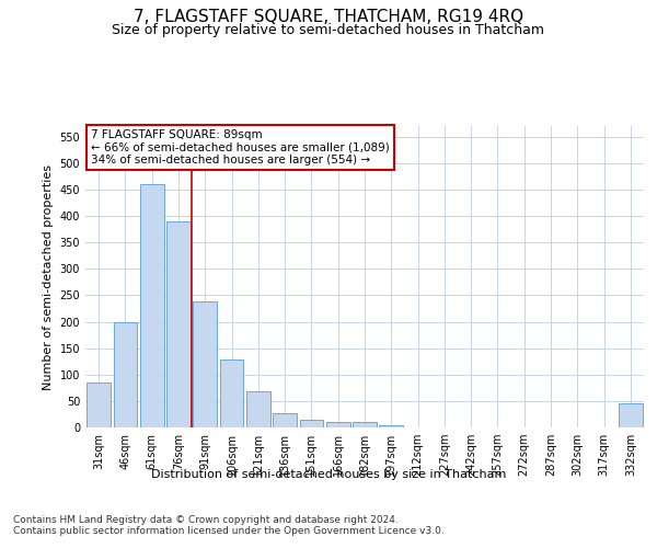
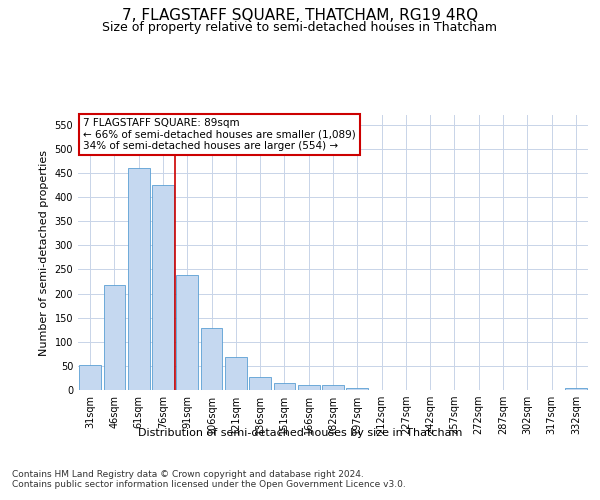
31sqm: 85 -> 52
46sqm: 200 -> 218
76sqm: 390 -> 425
332sqm: 45 -> 5
